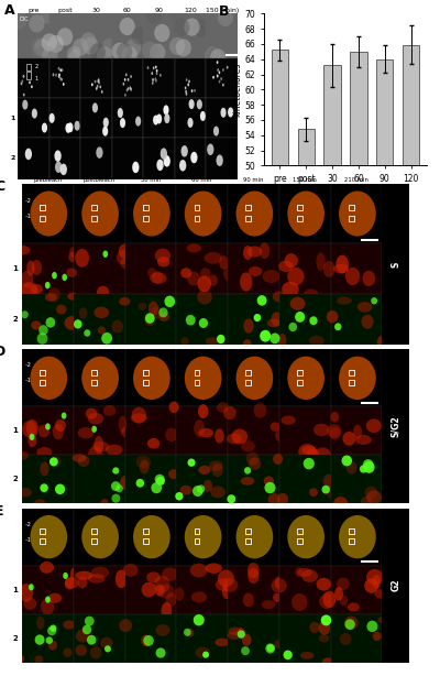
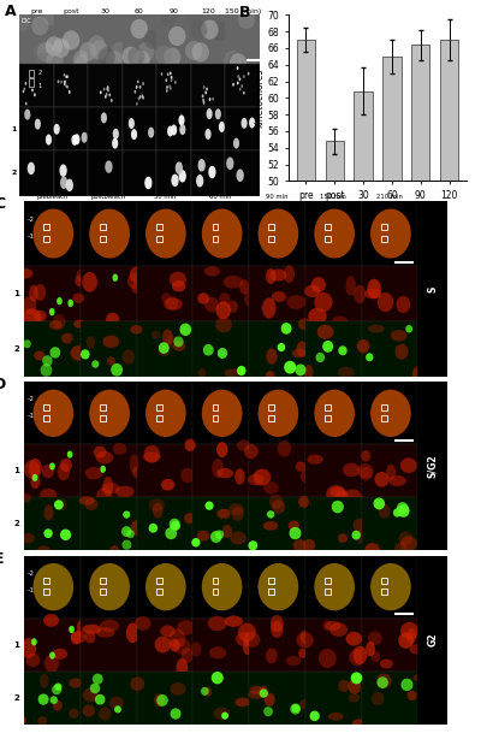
pre: 65.2 -> 67.0
30: 63.2 -> 60.8
90: 64.0 -> 66.4
120: 65.9 -> 67.0
